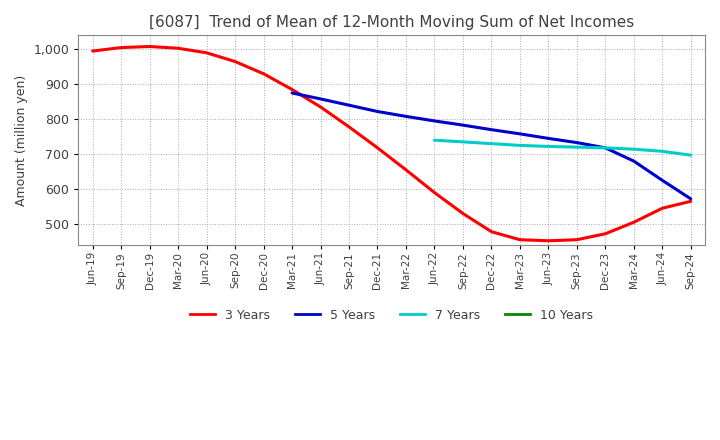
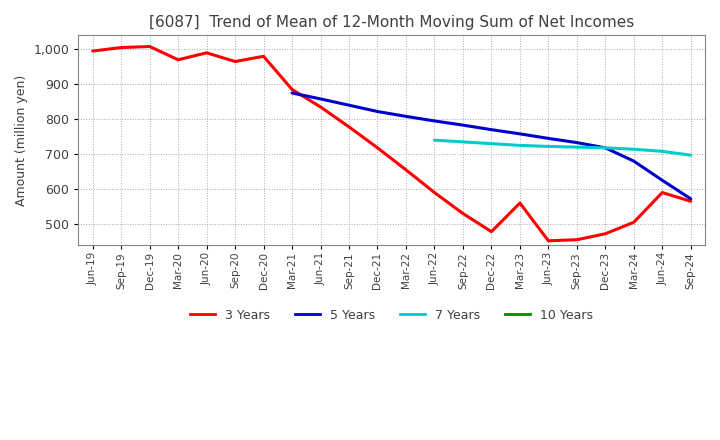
3 Years/Mar-20: 1,003 -> 970
3 Years/Dec-20: 930 -> 980
3 Years/Mar-23: 455 -> 560
3 Years/Jun-24: 545 -> 590
